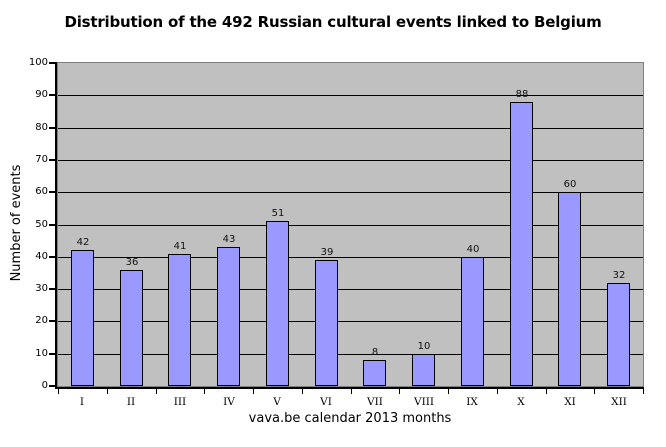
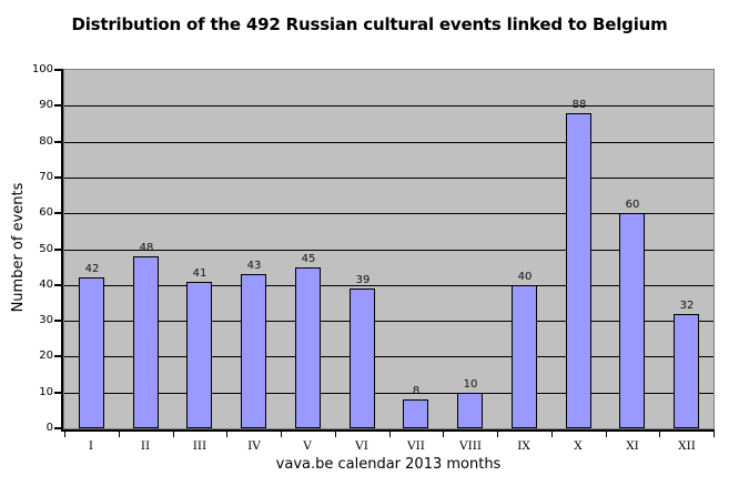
II: 36 -> 48
V: 51 -> 45
